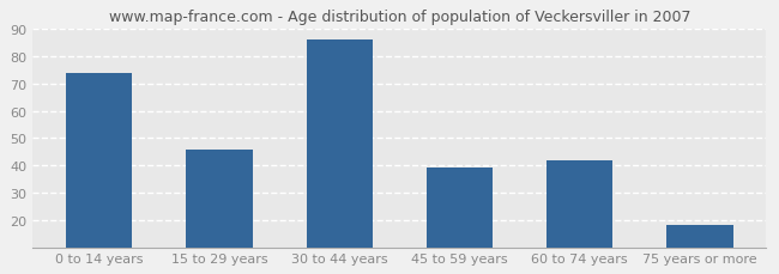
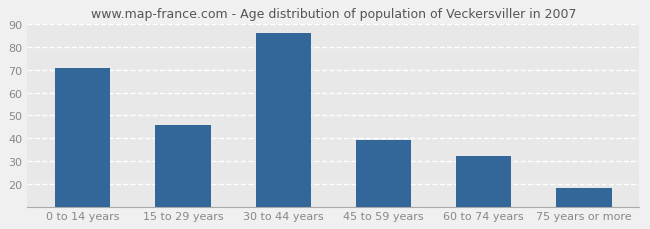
0 to 14 years: 74 -> 71
60 to 74 years: 42 -> 32
